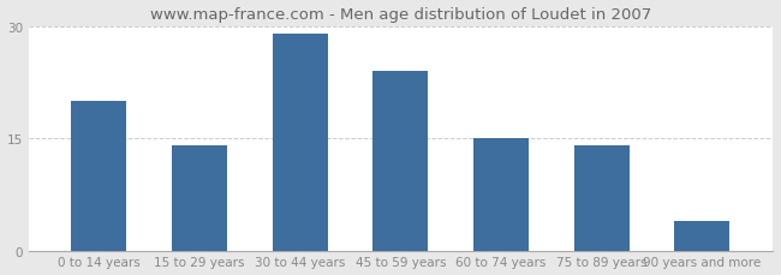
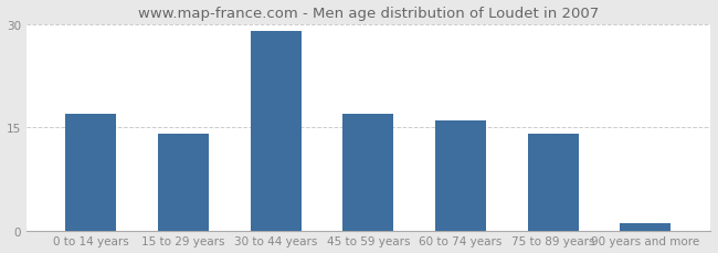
0 to 14 years: 20 -> 17
45 to 59 years: 24 -> 17
60 to 74 years: 15 -> 16
90 years and more: 4 -> 1
